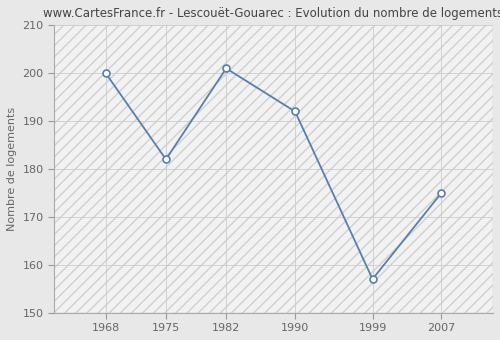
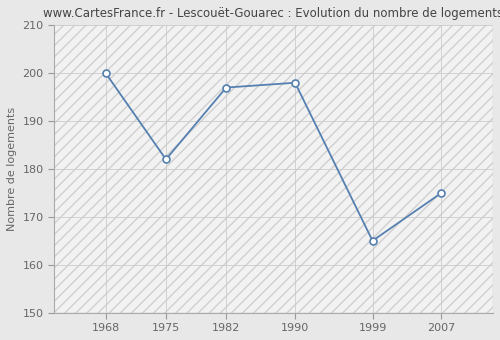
1982: 201 -> 197
1990: 192 -> 198
1999: 157 -> 165
